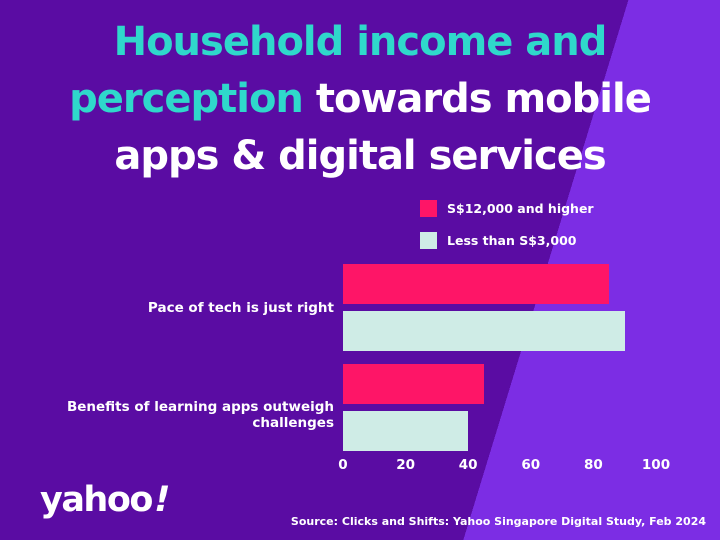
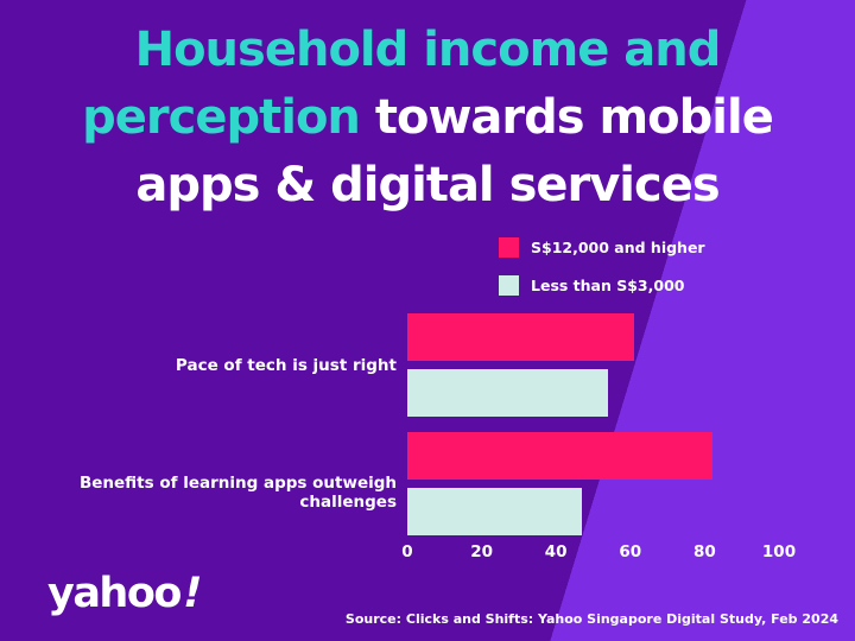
S$12,000 and higher/Pace of tech is just right: 85 -> 61
Less than S$3,000/Pace of tech is just right: 90 -> 54
S$12,000 and higher/Benefits of learning apps outweigh challenges: 45 -> 82
Less than S$3,000/Benefits of learning apps outweigh challenges: 40 -> 47
